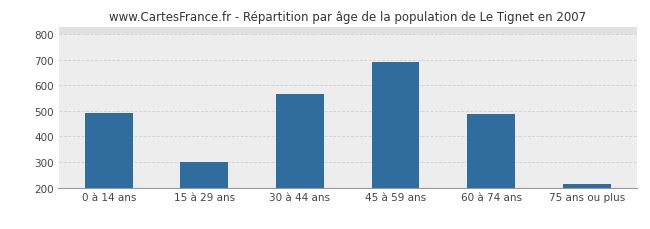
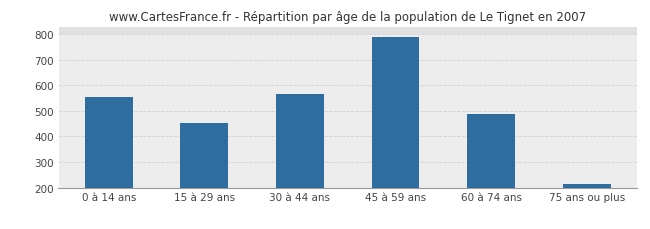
0 à 14 ans: 490 -> 555
15 à 29 ans: 300 -> 453
45 à 59 ans: 690 -> 790
